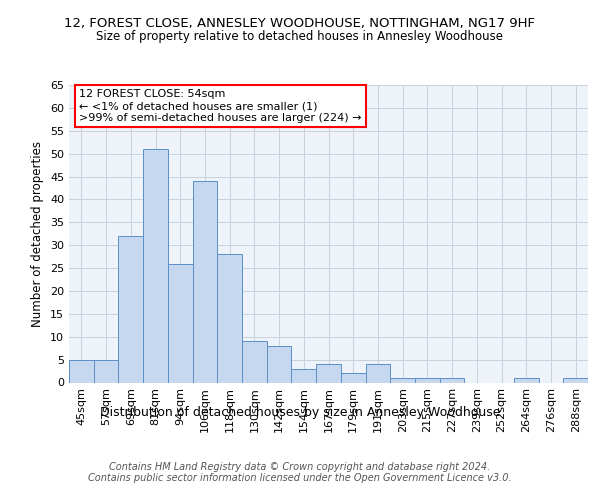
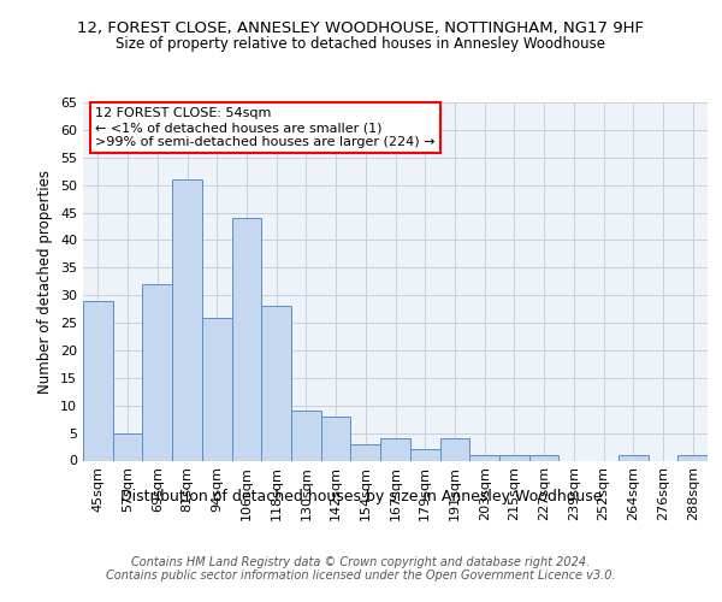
45sqm: 5 -> 29
